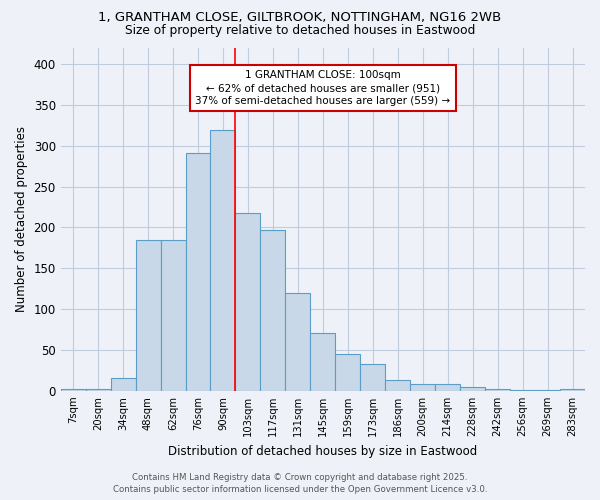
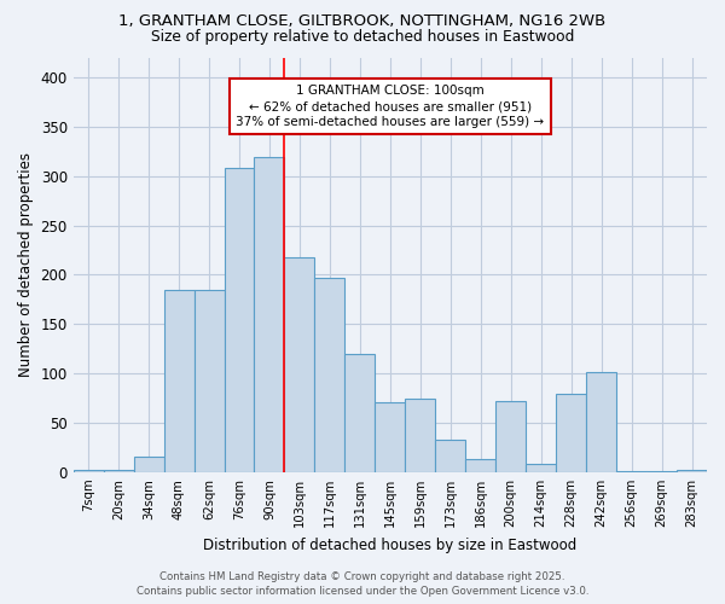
76sqm: 291 -> 308
159sqm: 45 -> 74
200sqm: 8 -> 72
228sqm: 5 -> 80
242sqm: 2 -> 102
